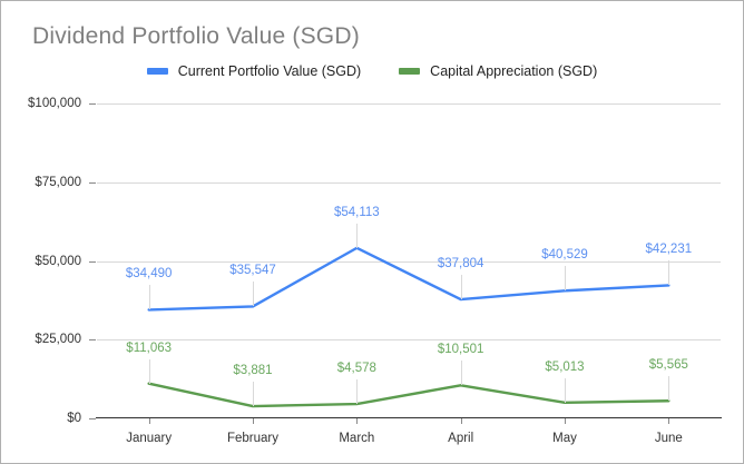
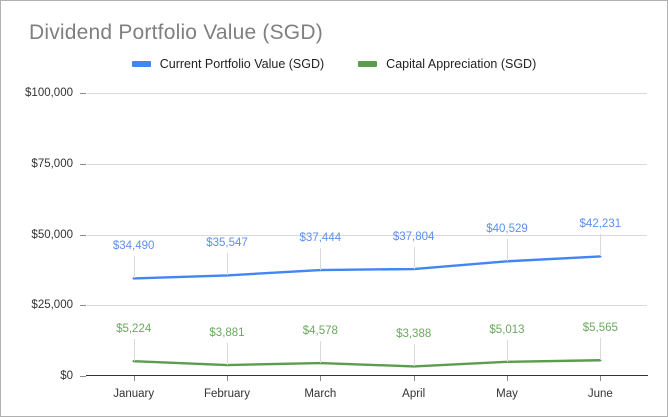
Capital Appreciation (SGD)/January: $11,063 -> $5,224
Current Portfolio Value (SGD)/March: $54,113 -> $37,444
Capital Appreciation (SGD)/April: $10,501 -> $3,388
